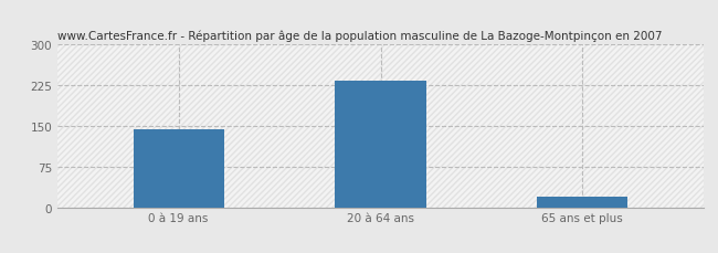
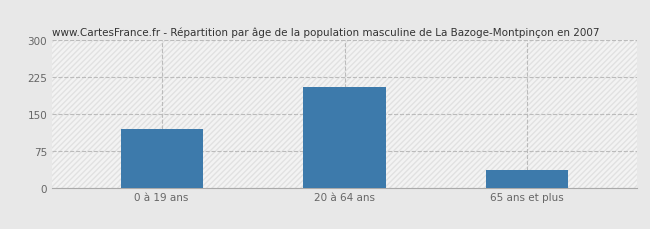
0 à 19 ans: 144 -> 120
20 à 64 ans: 234 -> 205
65 ans et plus: 20 -> 35
